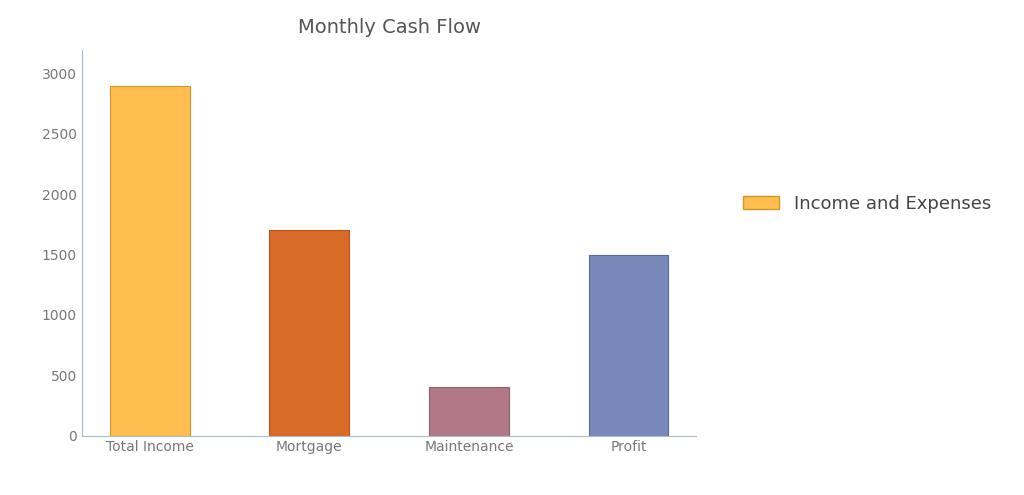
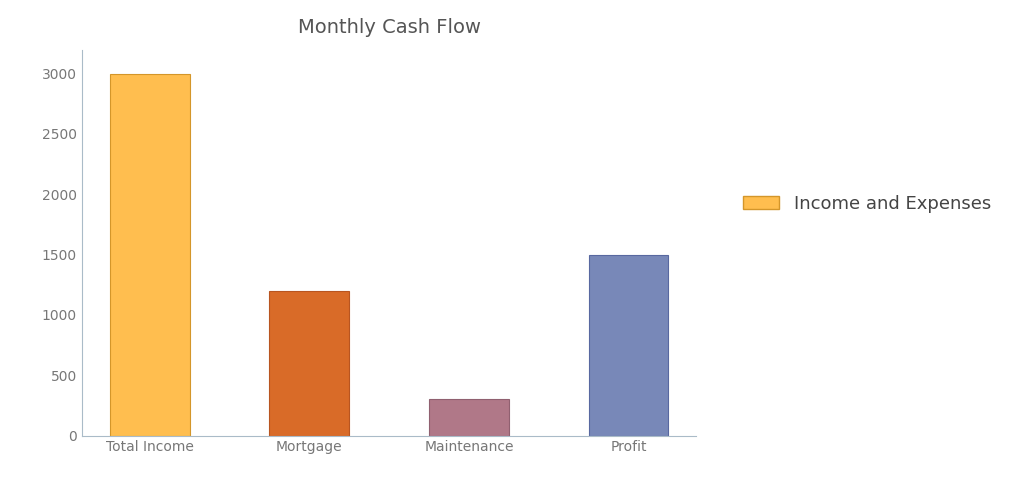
Total Income: 2900 -> 3000
Mortgage: 1700 -> 1200
Maintenance: 400 -> 300
